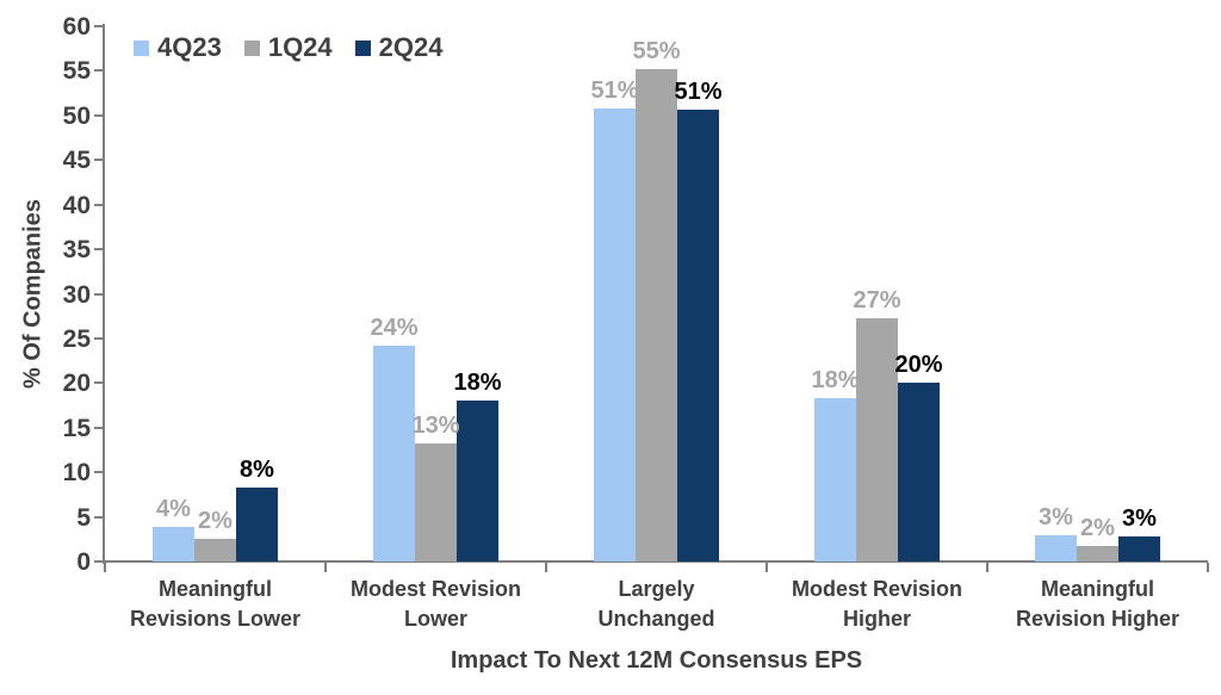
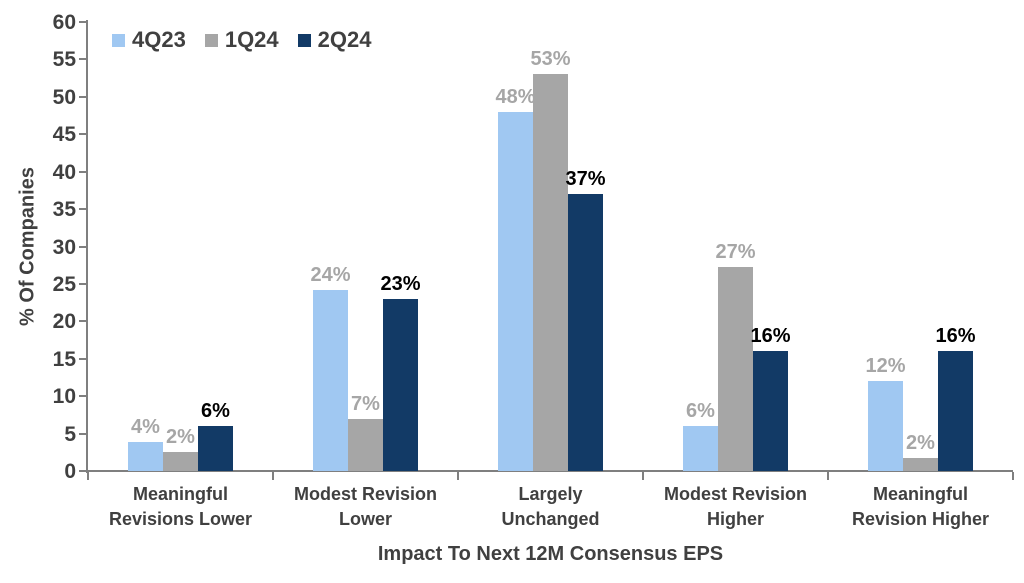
2Q24/Meaningful Revisions Lower: 8% -> 6%
1Q24/Modest Revision Lower: 13% -> 7%
2Q24/Modest Revision Lower: 18% -> 23%
4Q23/Largely Unchanged: 51% -> 48%
1Q24/Largely Unchanged: 55% -> 53%
2Q24/Largely Unchanged: 51% -> 37%
4Q23/Modest Revision Higher: 18% -> 6%
2Q24/Modest Revision Higher: 20% -> 16%
4Q23/Meaningful Revision Higher: 3% -> 12%
2Q24/Meaningful Revision Higher: 3% -> 16%
